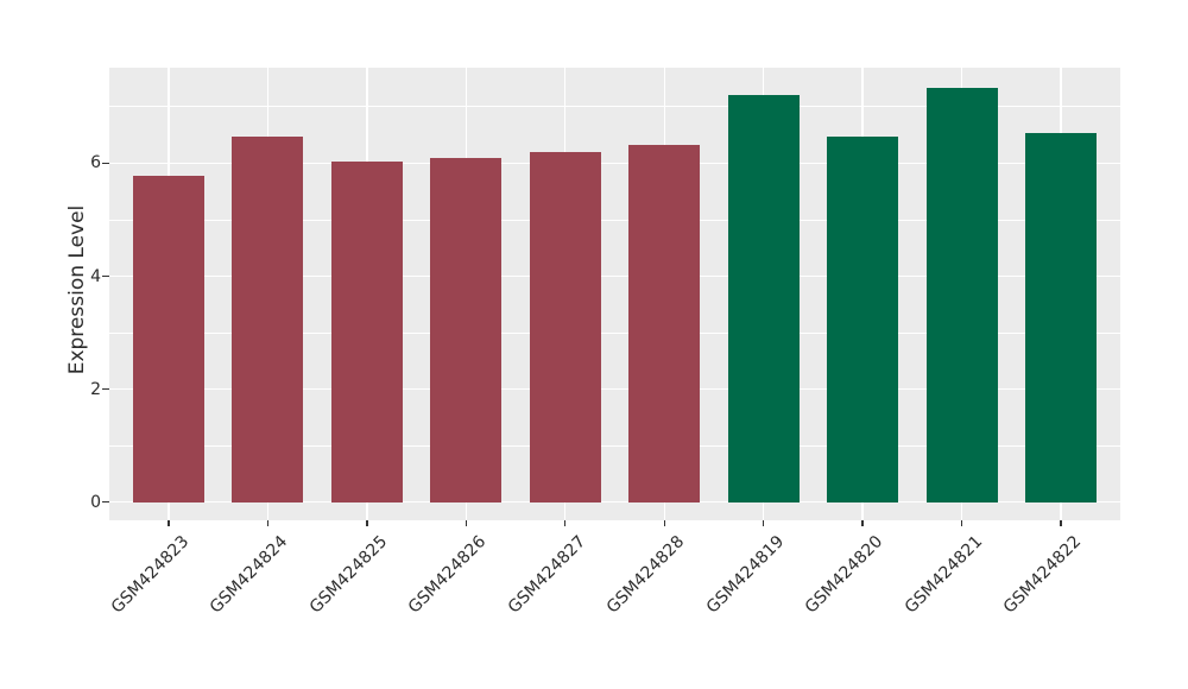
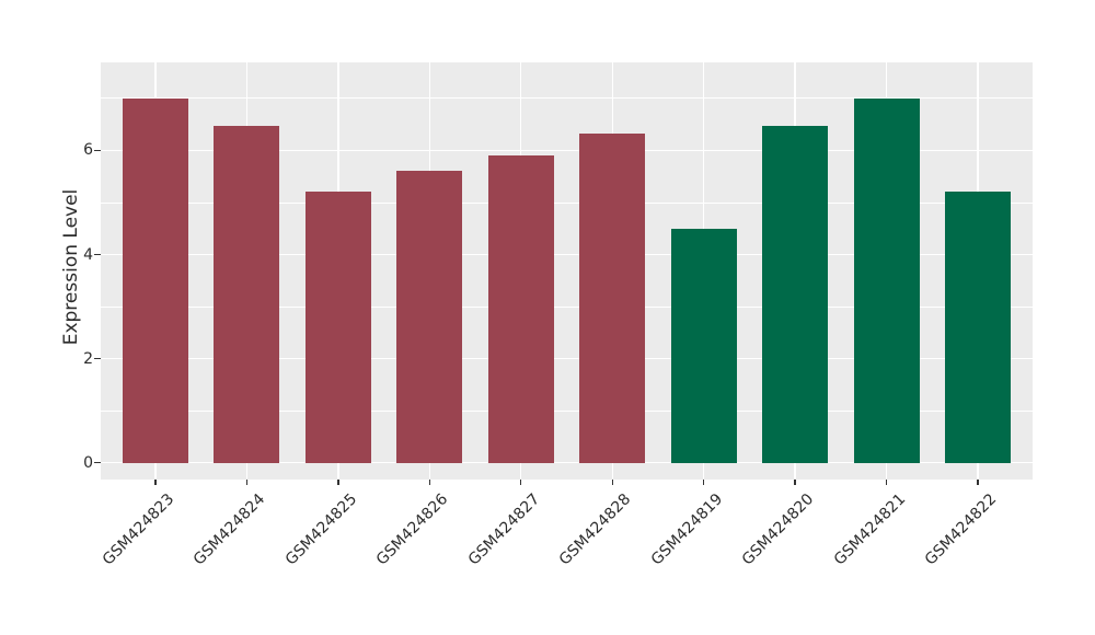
GSM424823: 5.8 -> 7.0
GSM424825: 6.0 -> 5.2
GSM424826: 6.1 -> 5.6
GSM424827: 6.2 -> 5.9
GSM424819: 7.2 -> 4.5
GSM424821: 7.3 -> 7.0
GSM424822: 6.5 -> 5.2
